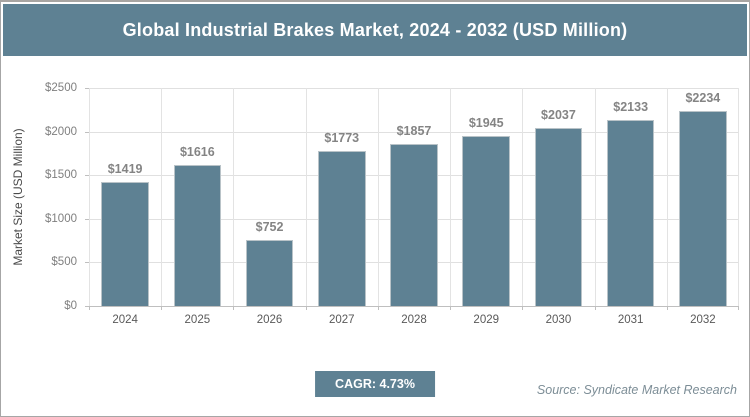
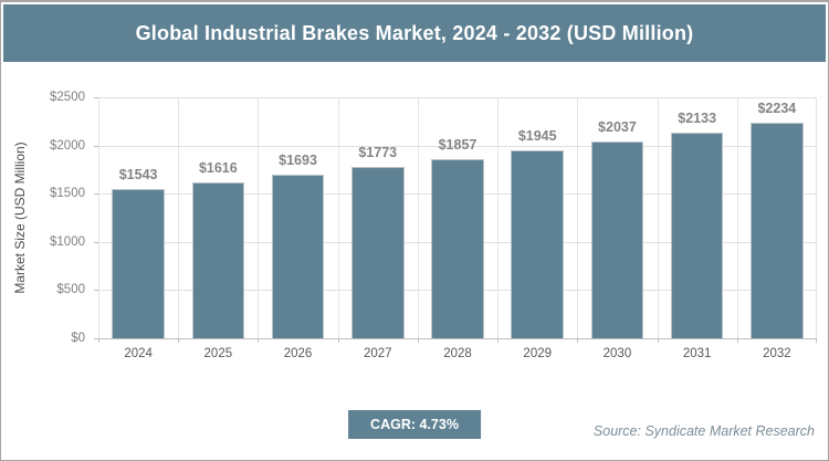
2024: $1419 -> $1543
2026: $752 -> $1693
